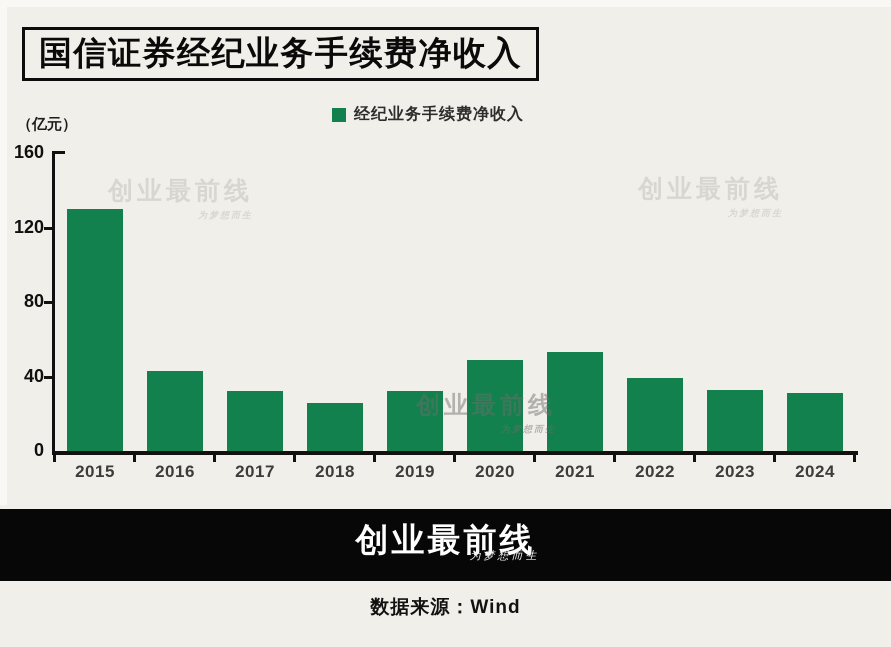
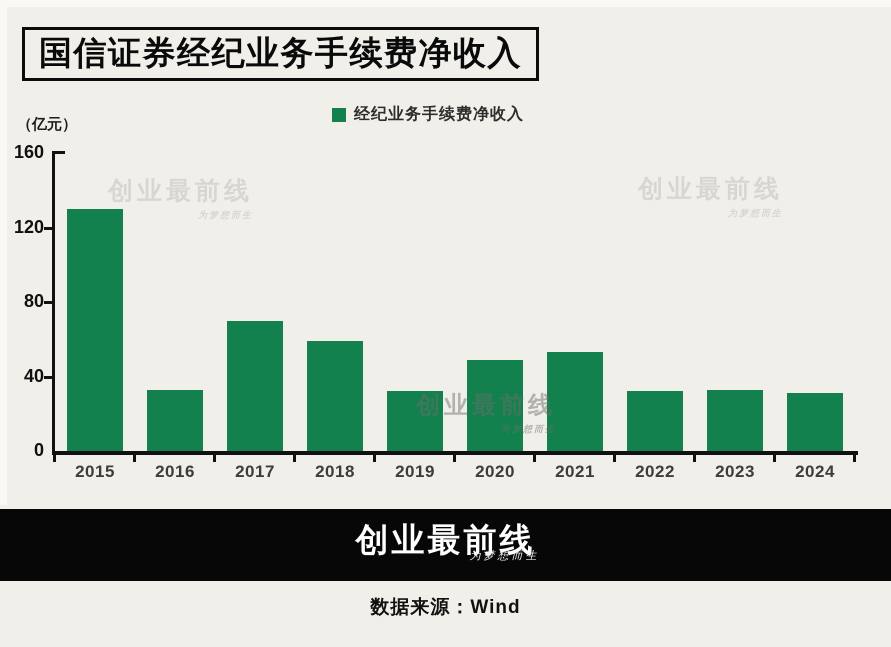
2016: 43 -> 33
2017: 32 -> 70
2018: 26 -> 59
2022: 39 -> 32
